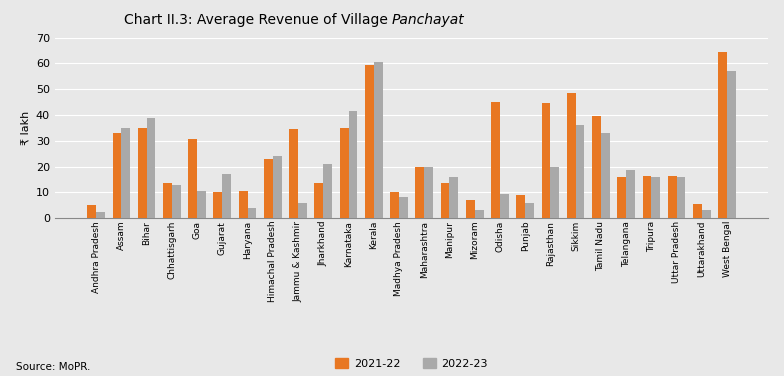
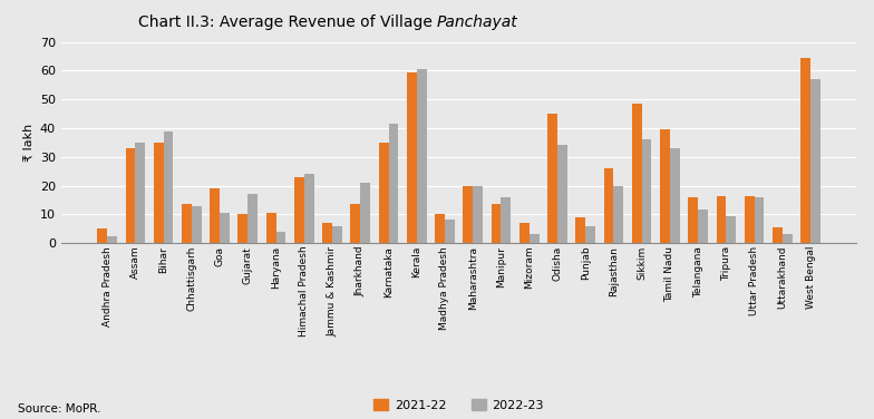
2021-22/Goa: 30.5 -> 19.0
2021-22/Jammu & Kashmir: 34.5 -> 7.0
2022-23/Odisha: 9.5 -> 34.0
2021-22/Rajasthan: 44.5 -> 26.0
2022-23/Telangana: 18.5 -> 11.5
2022-23/Tripura: 16.0 -> 9.5
